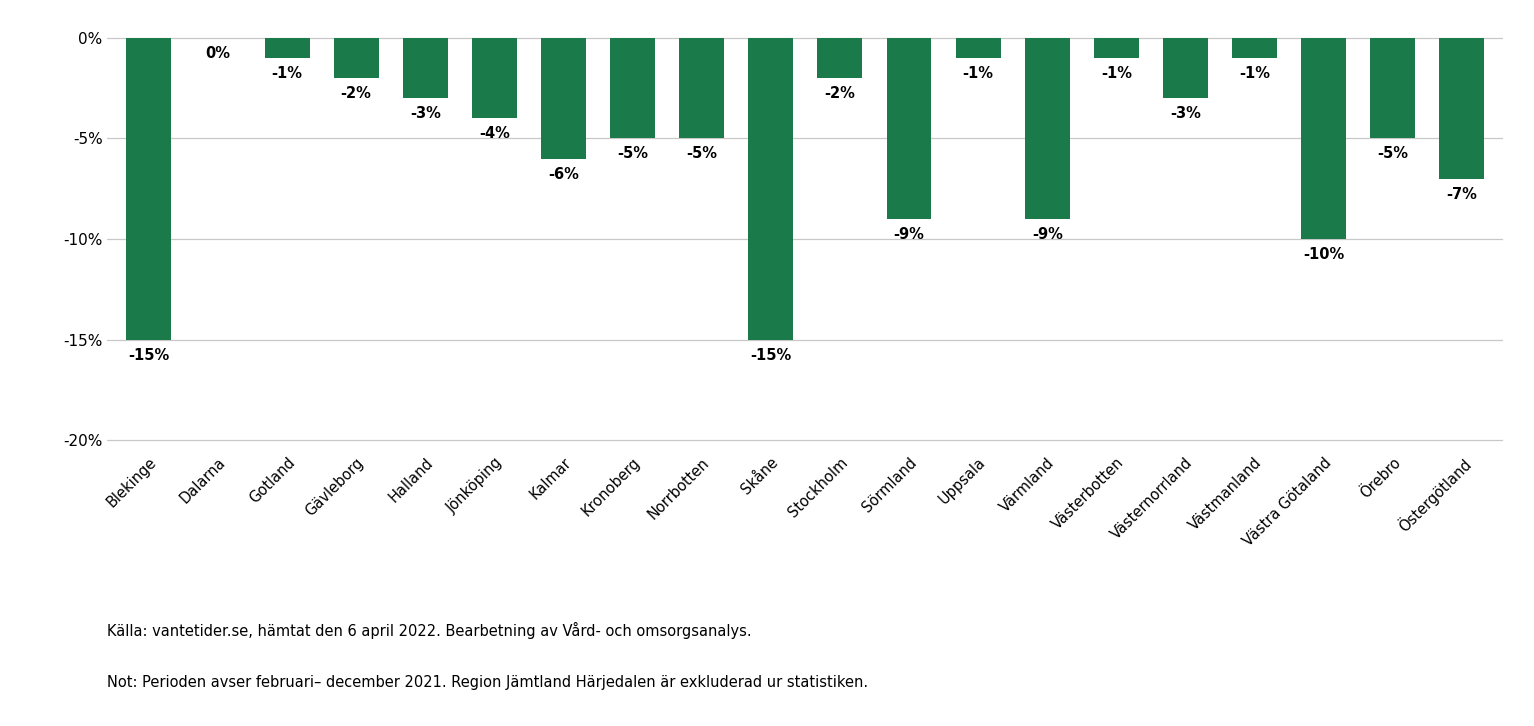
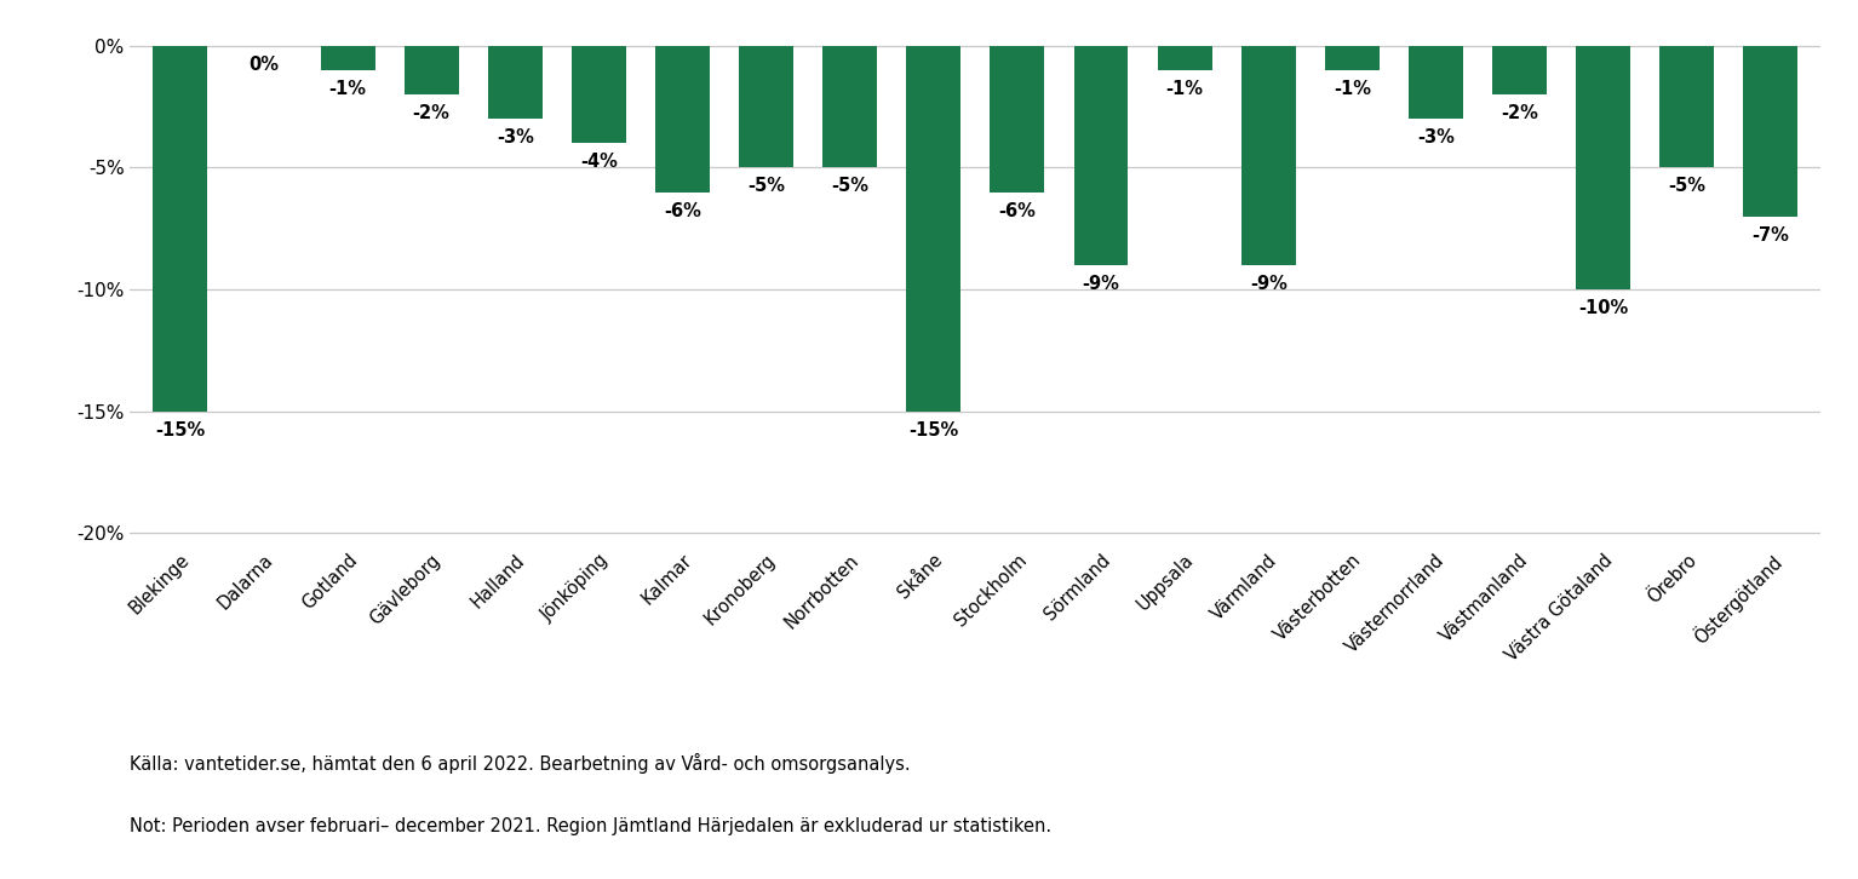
Stockholm: -2% -> -6%
Västmanland: -1% -> -2%
